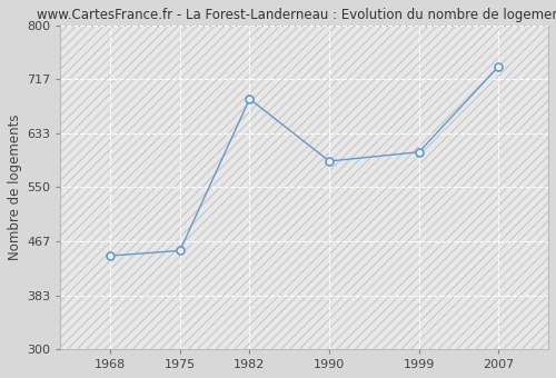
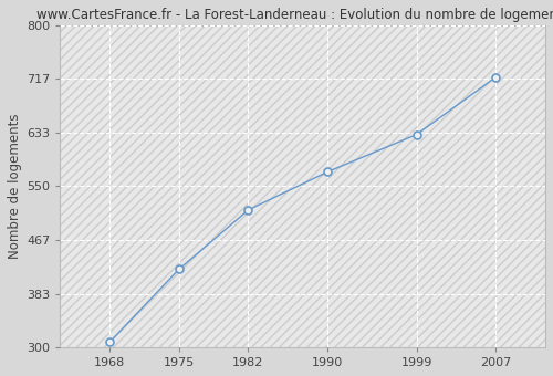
1968: 444 -> 308
1975: 452 -> 421
1982: 686 -> 513
1990: 590 -> 572
1999: 604 -> 630
2007: 736 -> 719
